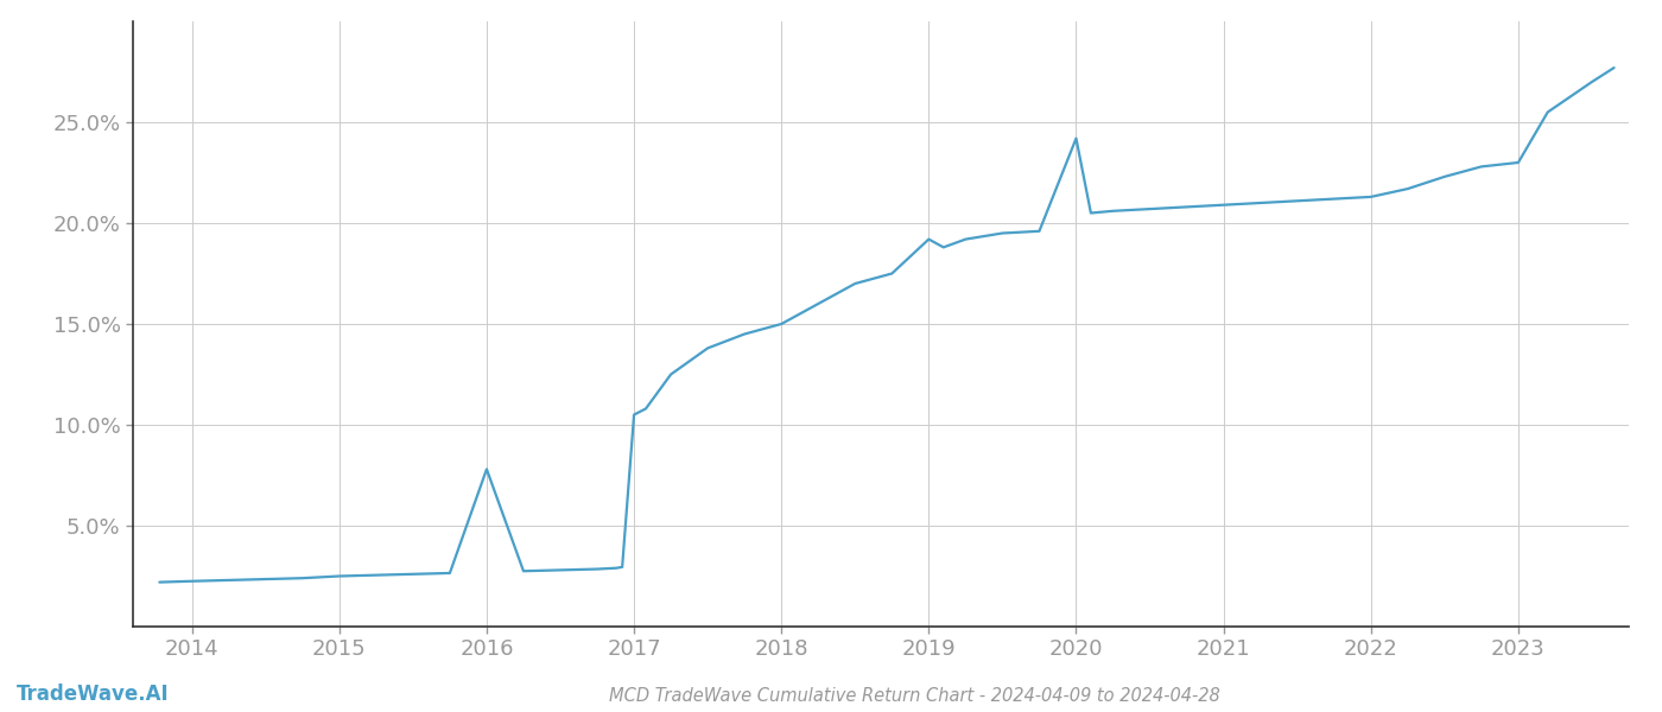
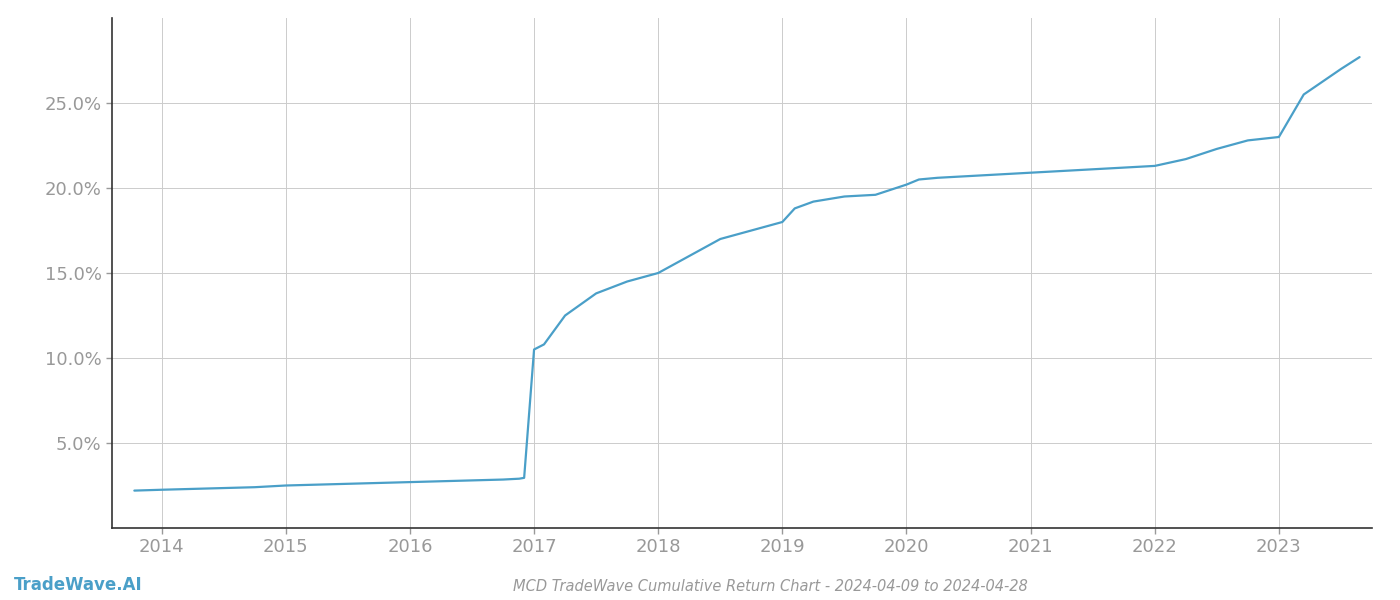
2016: 7.8% -> 2.7%
2019: 19.2% -> 18.0%
2020: 24.2% -> 20.2%
